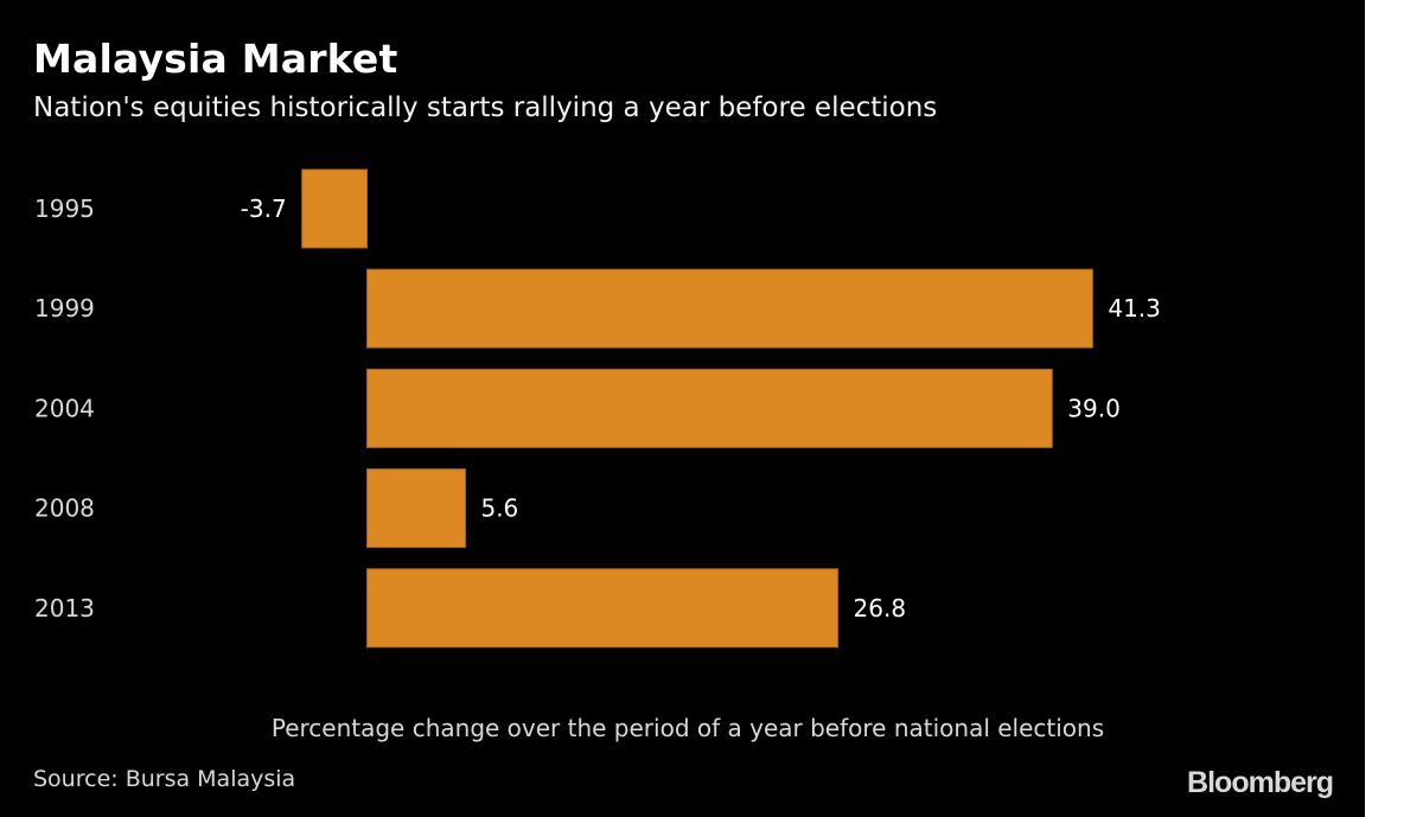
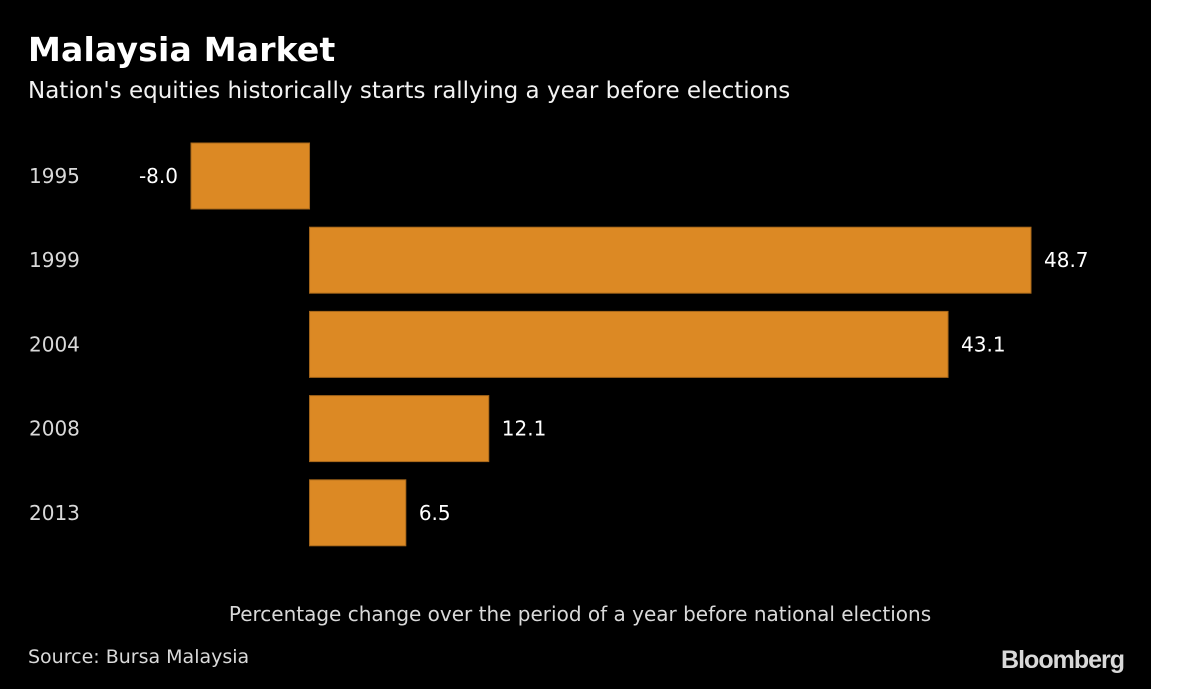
1995: -3.7 -> -8.0
1999: 41.3 -> 48.7
2004: 39.0 -> 43.1
2008: 5.6 -> 12.1
2013: 26.8 -> 6.5
